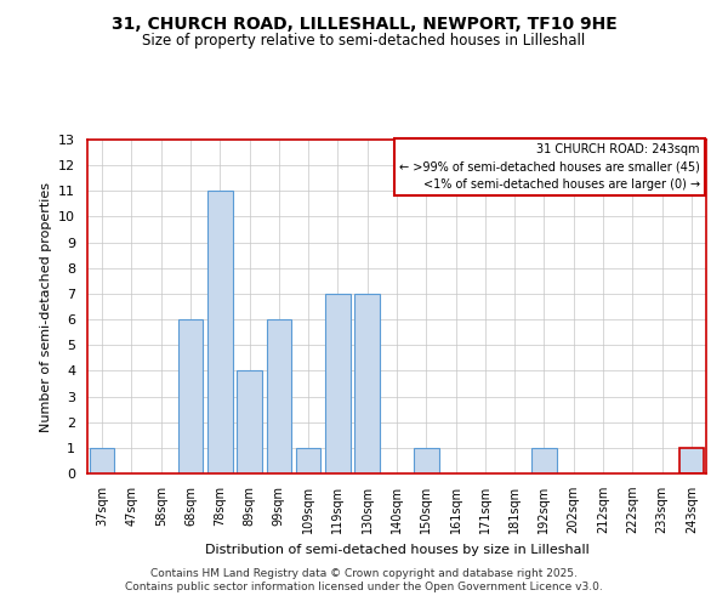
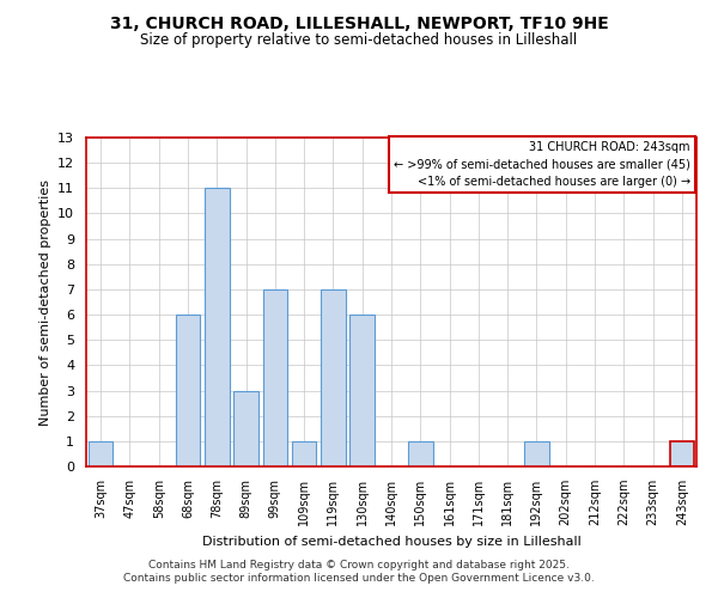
89sqm: 4 -> 3
99sqm: 6 -> 7
130sqm: 7 -> 6
